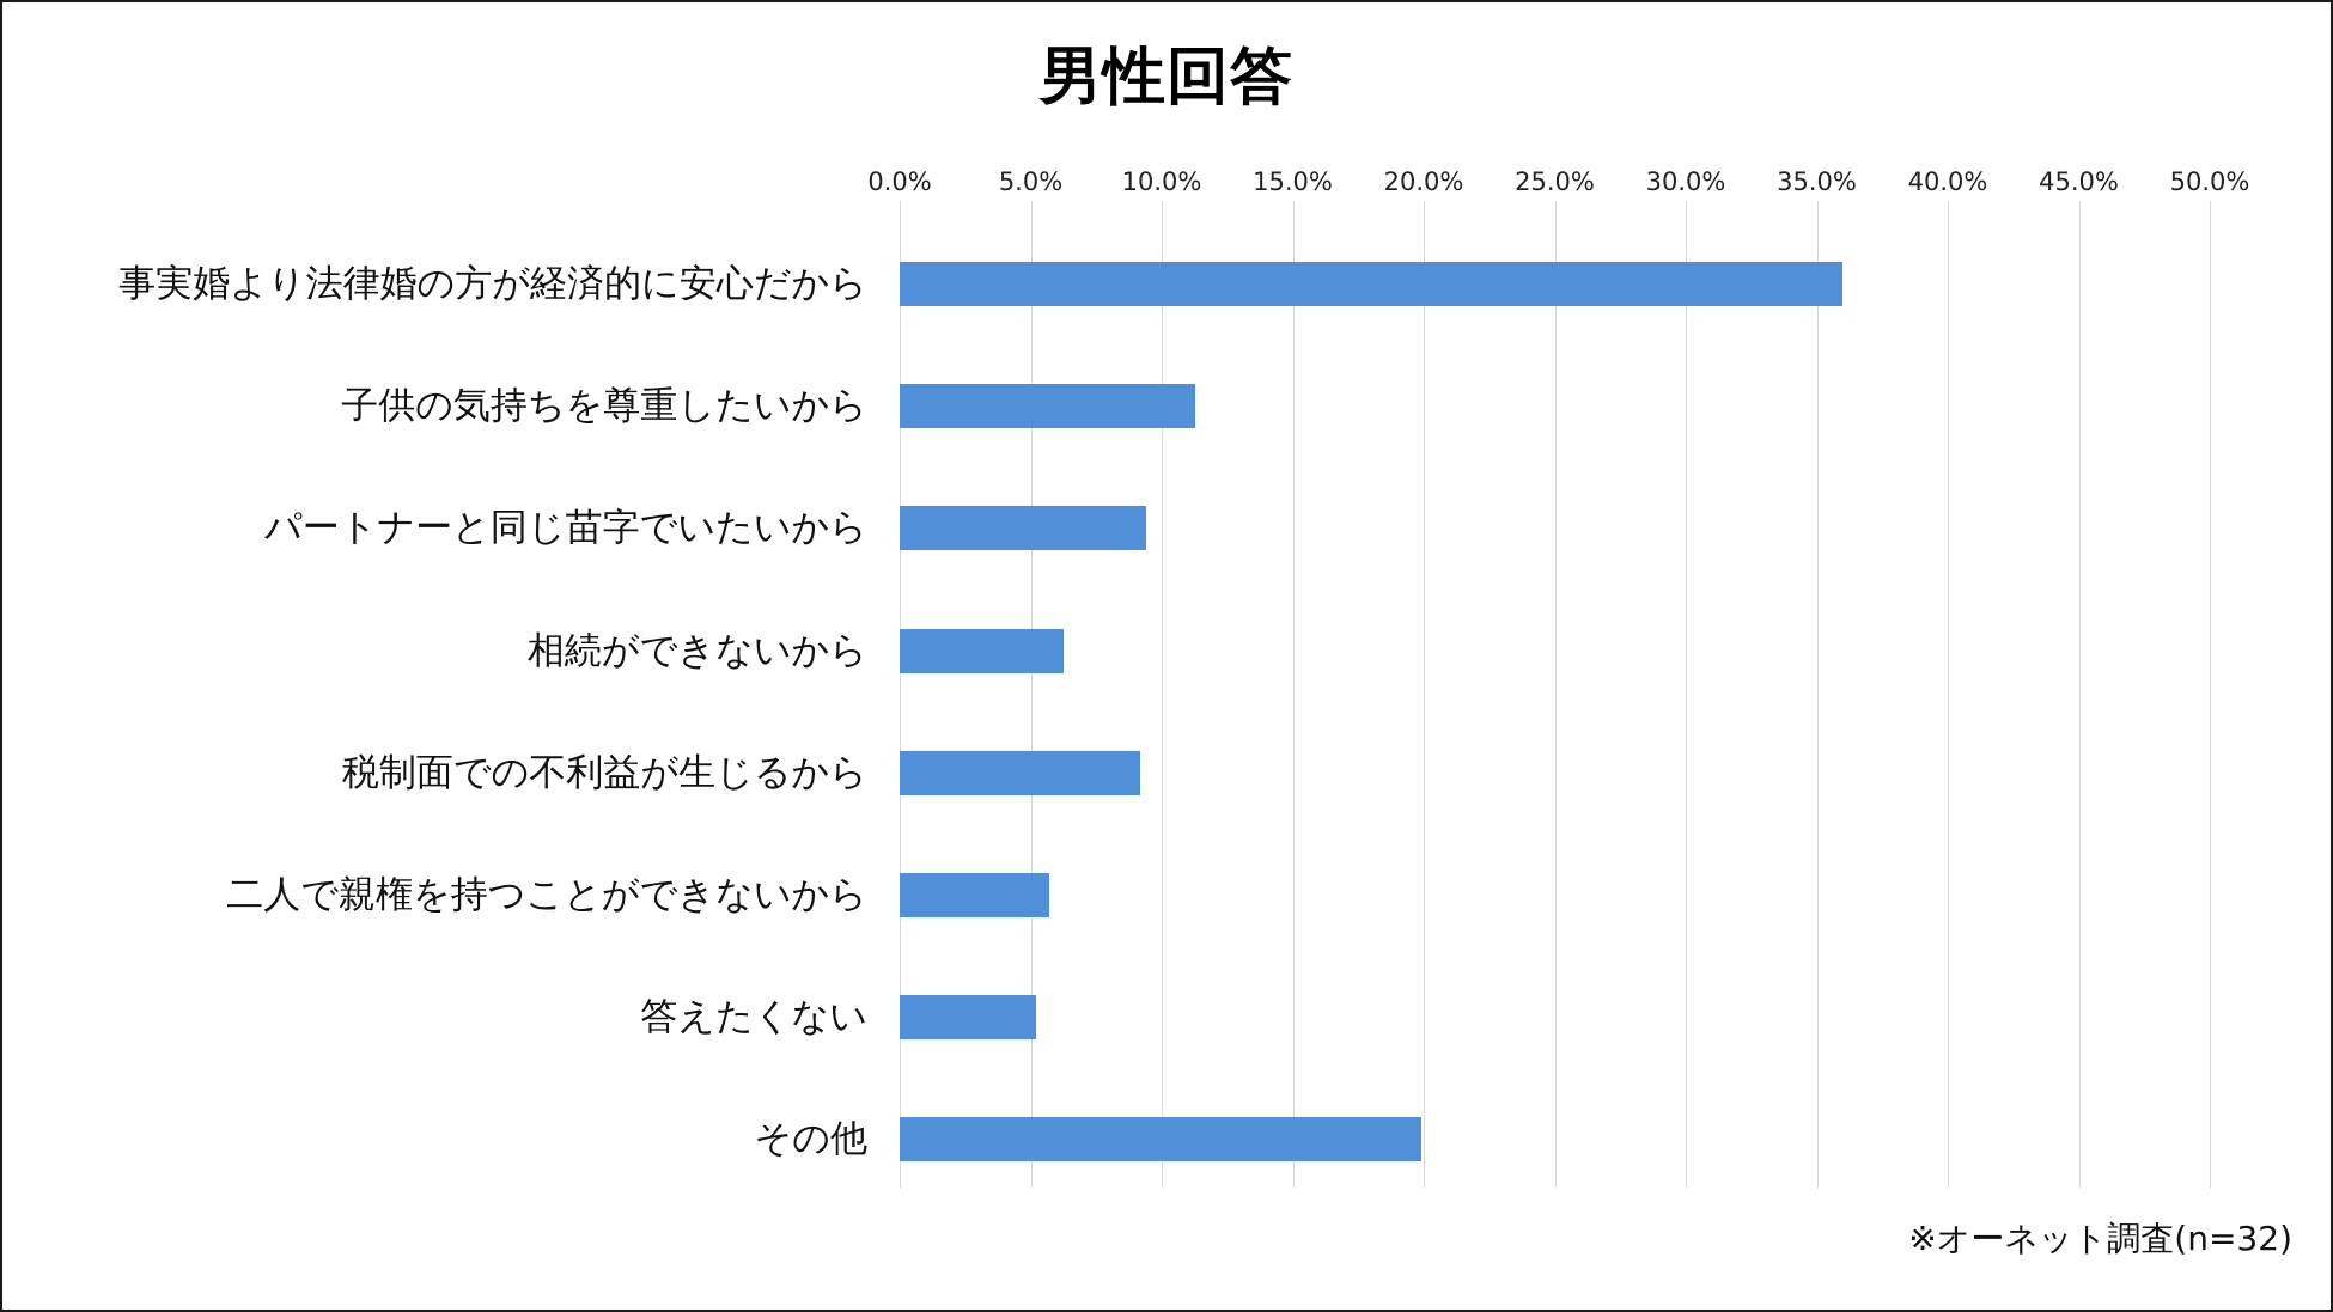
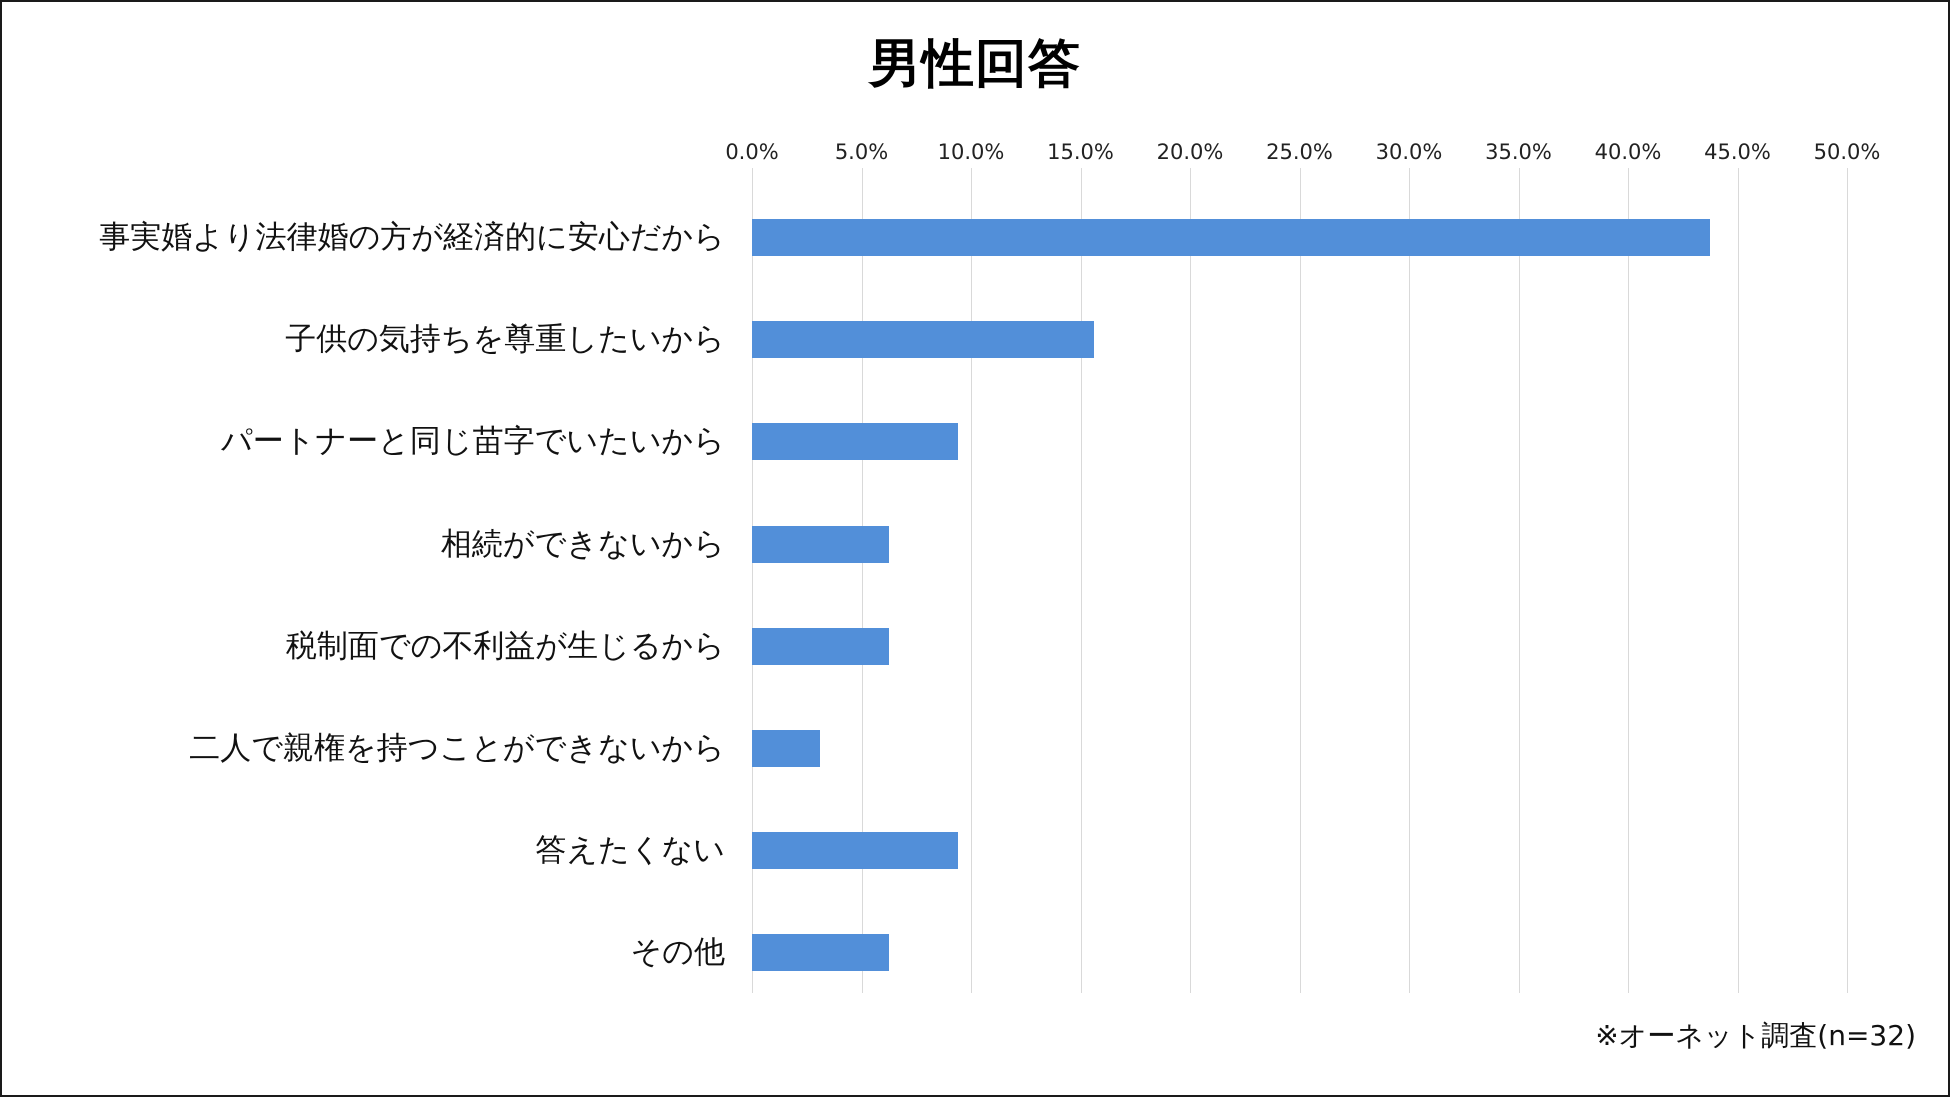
事実婚より法律婚の方が経済的に安心だから: 36.0% -> 43.8%
子供の気持ちを尊重したいから: 11.3% -> 15.6%
税制面での不利益が生じるから: 9.2% -> 6.2%
二人で親権を持つことができないから: 5.7% -> 3.1%
答えたくない: 5.2% -> 9.4%
その他: 19.9% -> 6.2%
